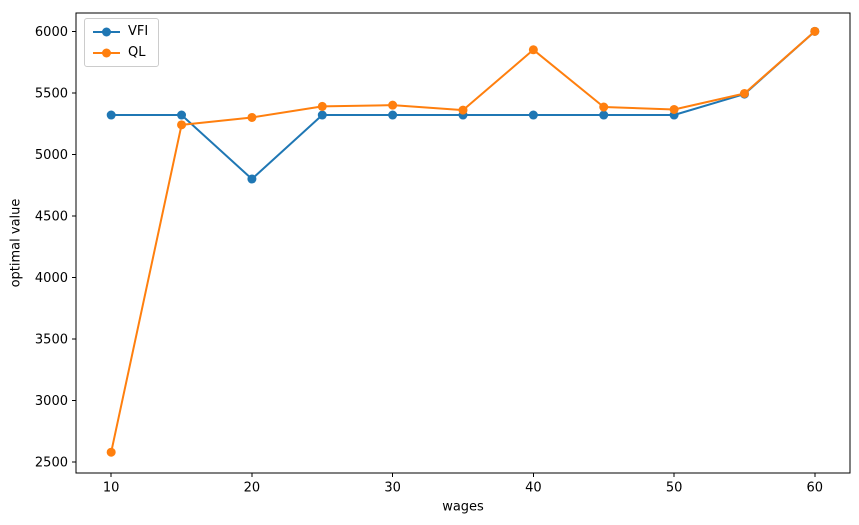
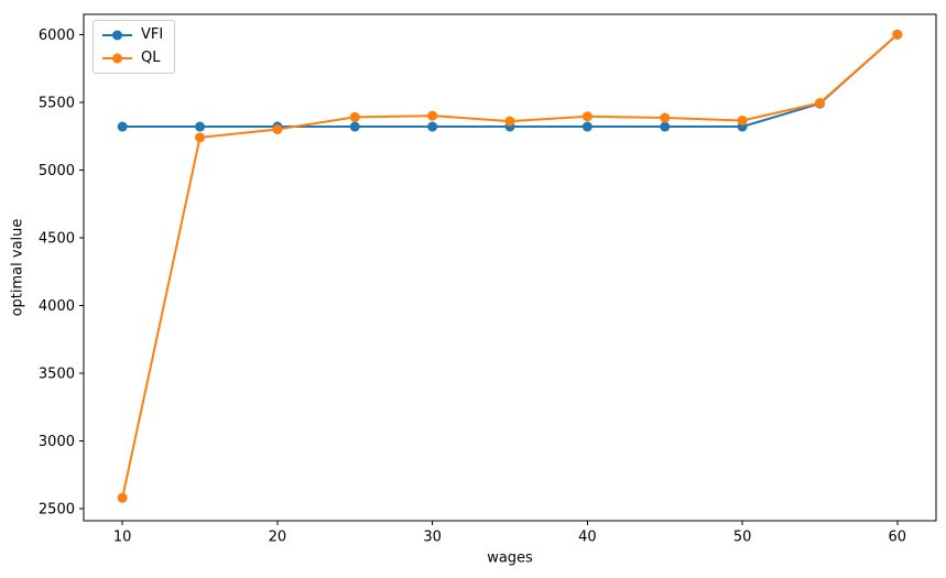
VFI/20: 4800 -> 5320
QL/40: 5850 -> 5400
